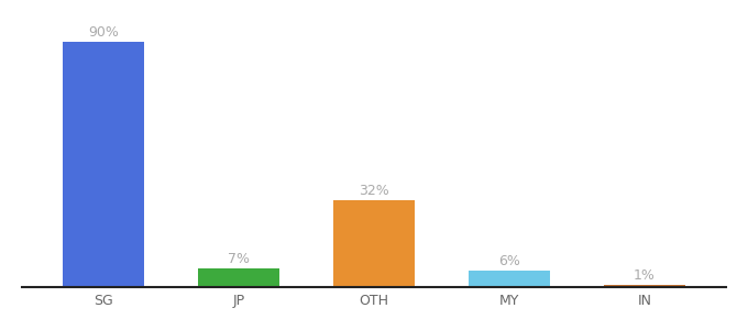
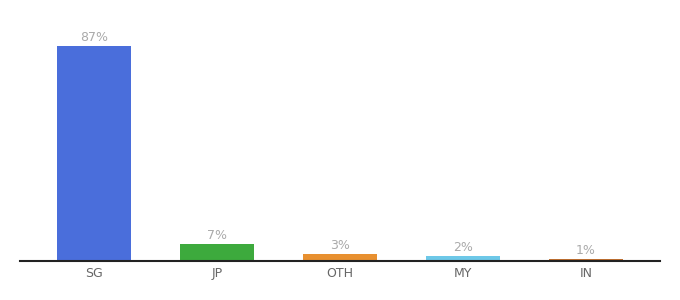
SG: 90% -> 87%
OTH: 32% -> 3%
MY: 6% -> 2%
